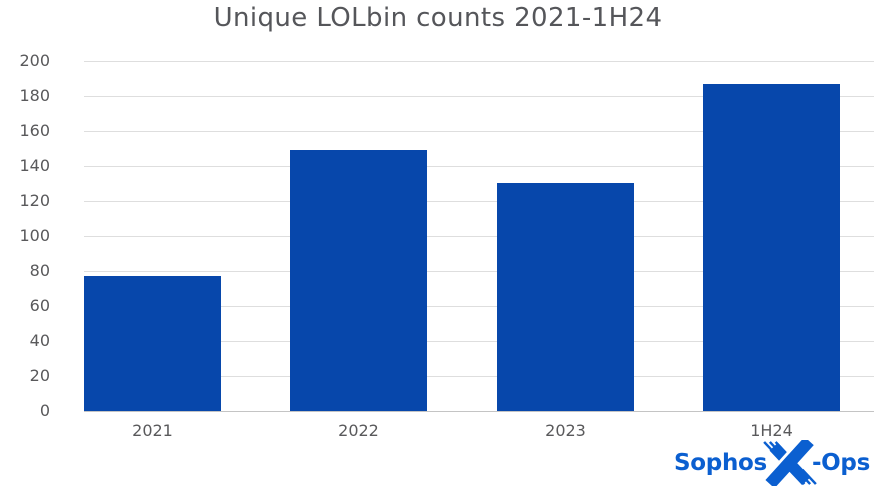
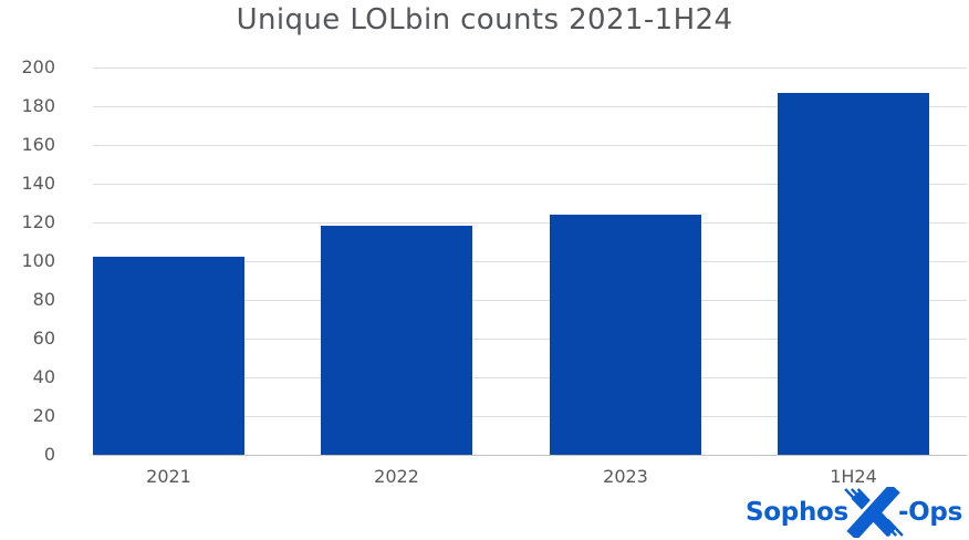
2021: 77 -> 102
2022: 149 -> 118
2023: 130 -> 124
